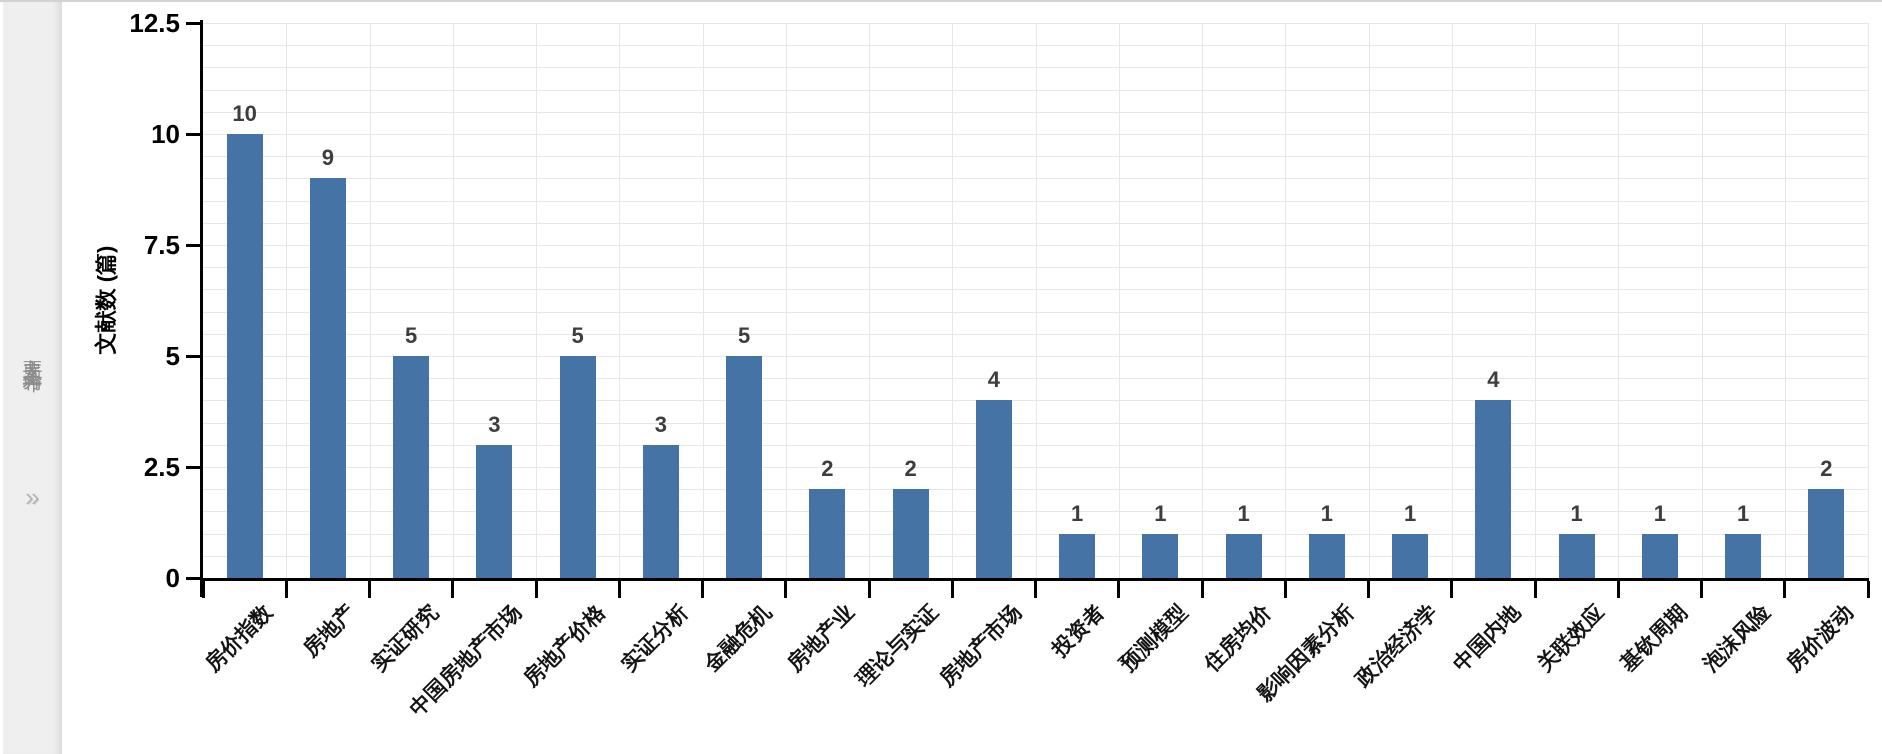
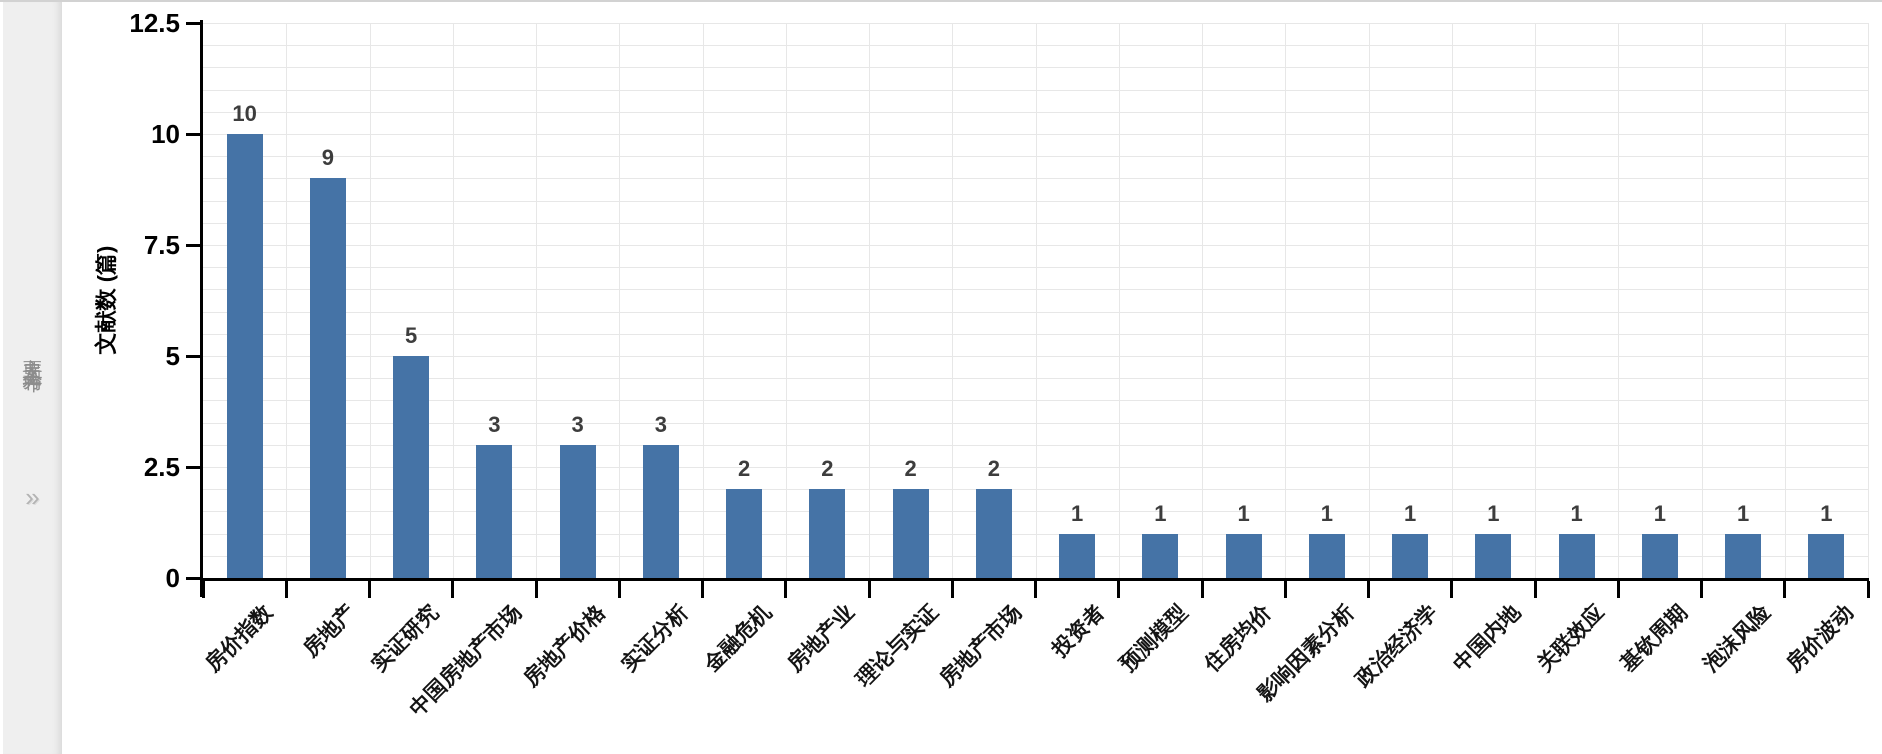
房地产价格: 5 -> 3
金融危机: 5 -> 2
房地产市场: 4 -> 2
中国内地: 4 -> 1
房价波动: 2 -> 1
